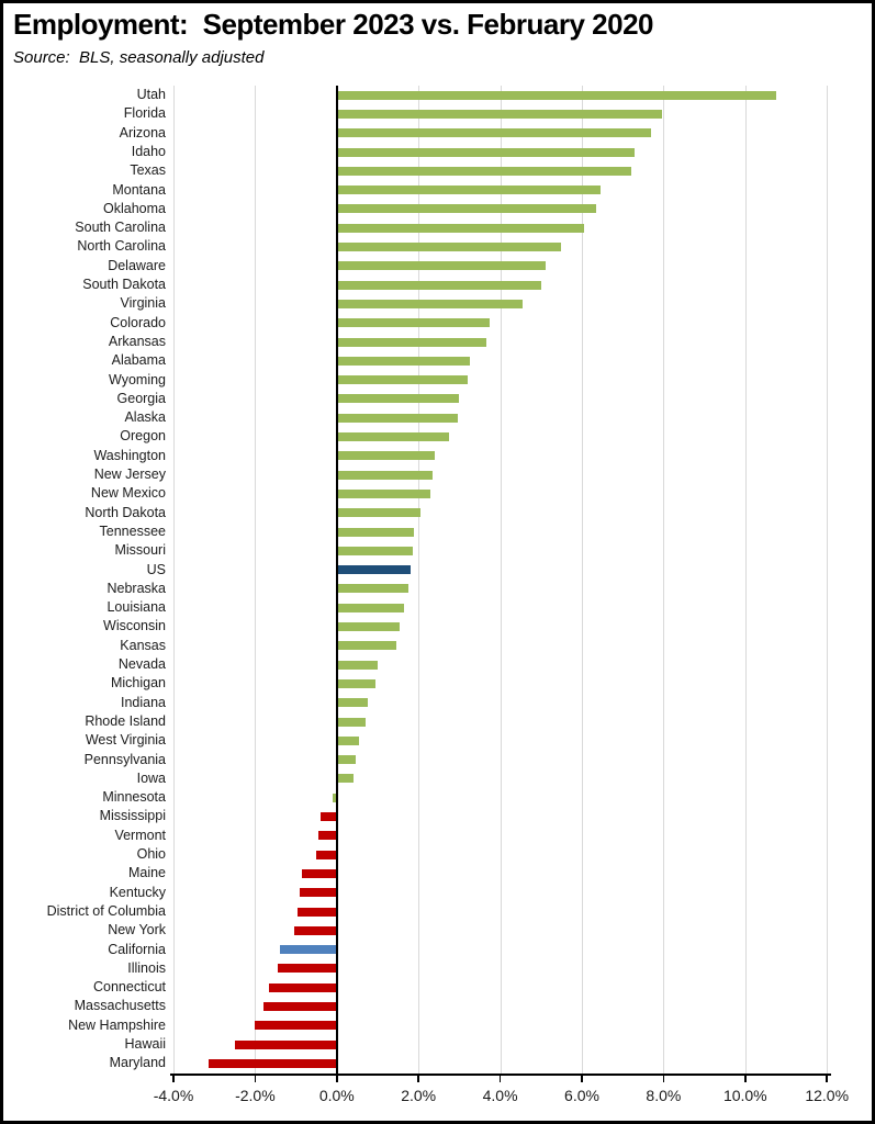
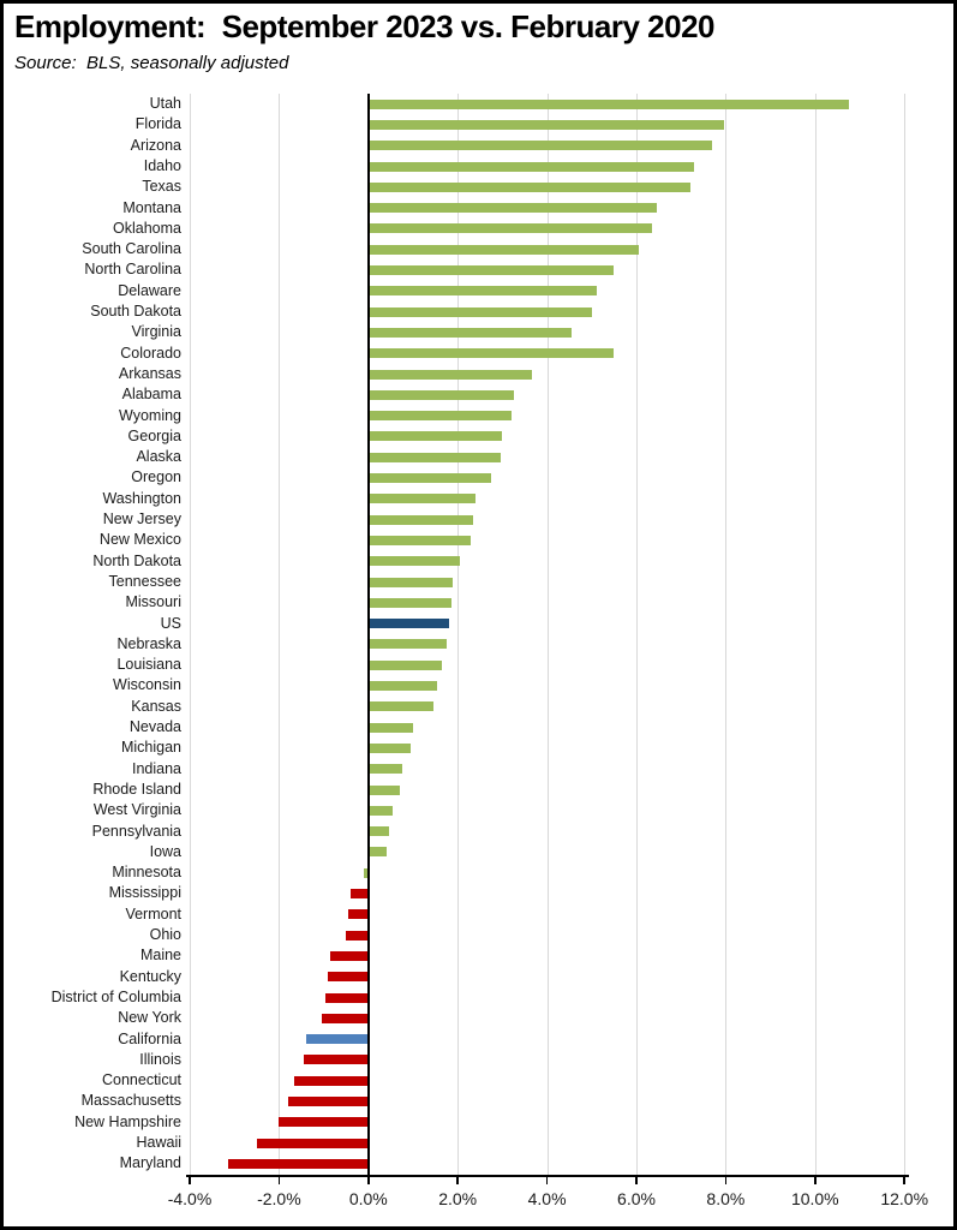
Colorado: 3.8% -> 5.5%
